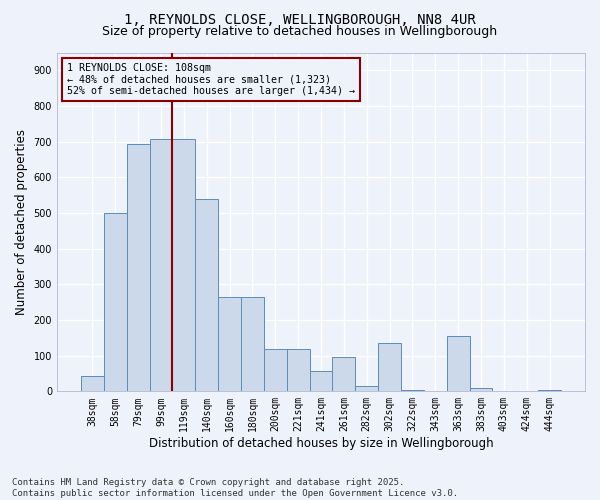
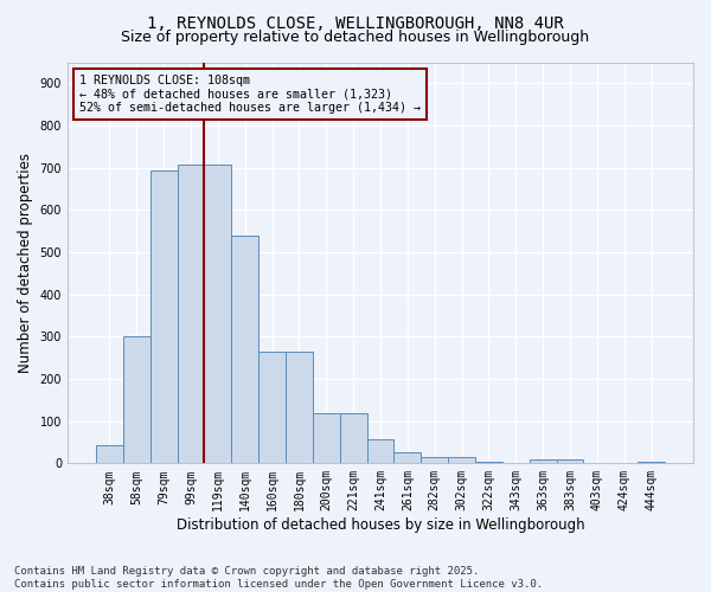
58sqm: 500 -> 300
261sqm: 95 -> 25
302sqm: 135 -> 15
363sqm: 155 -> 8
